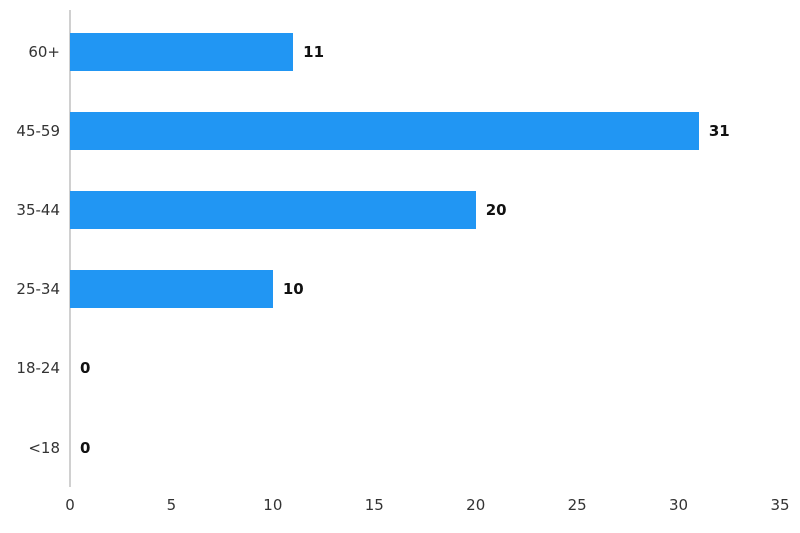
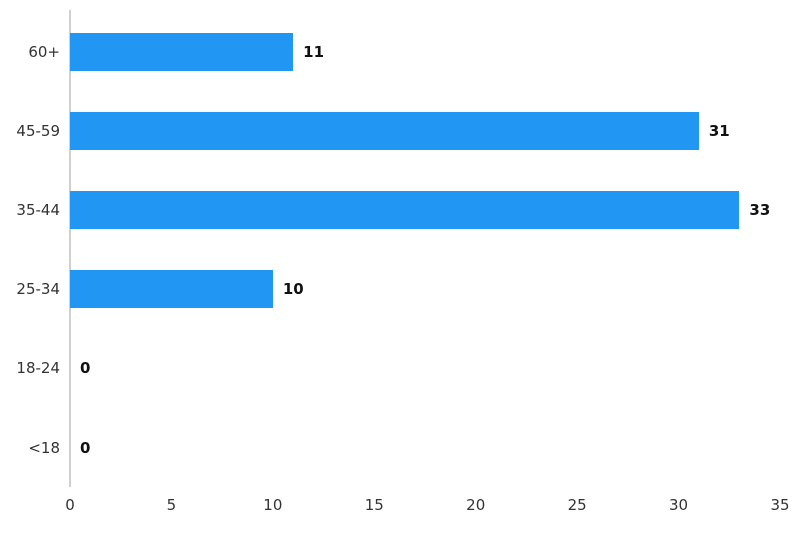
35-44: 20 -> 33
